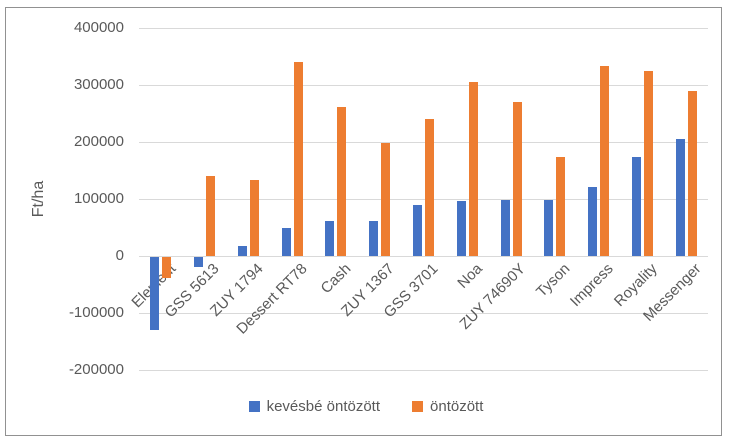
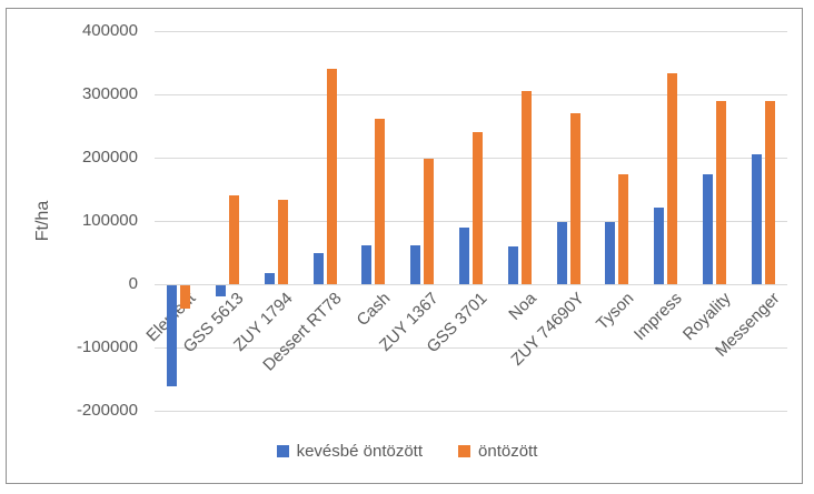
kevésbé öntözött/Element: -130000 -> -160000
kevésbé öntözött/Noa: 100000 -> 60000
öntözött/Royality: 320000 -> 290000
